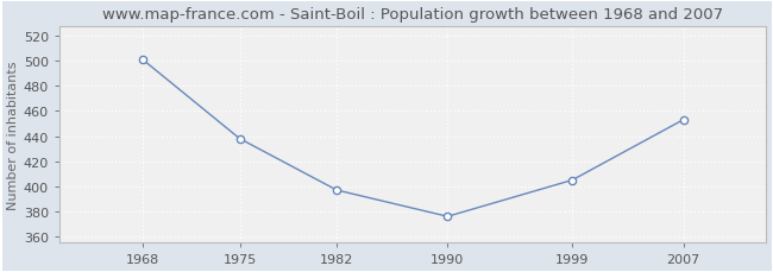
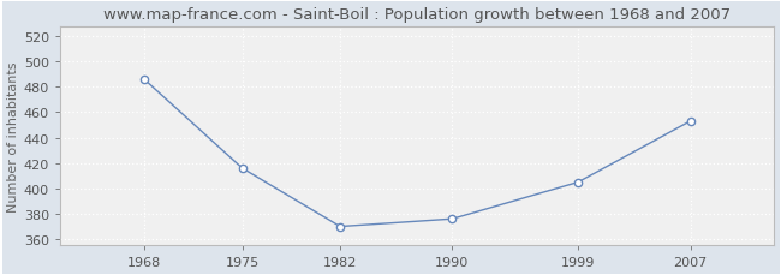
1968: 501 -> 486
1975: 438 -> 416
1982: 397 -> 370
